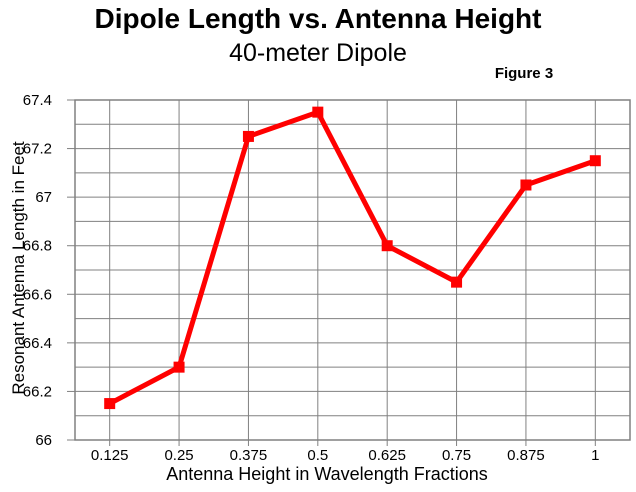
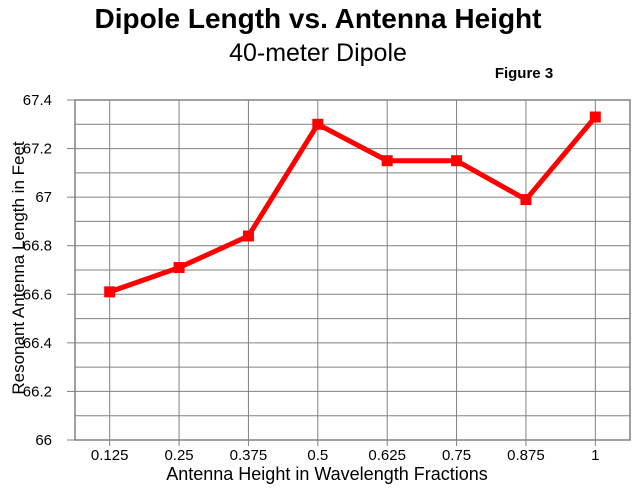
0.125: 66.15 -> 66.61
0.25: 66.30 -> 66.71
0.375: 67.25 -> 66.84
0.5: 67.35 -> 67.30
0.625: 66.80 -> 67.15
0.75: 66.65 -> 67.15
0.875: 67.05 -> 66.99
1: 67.15 -> 67.33
